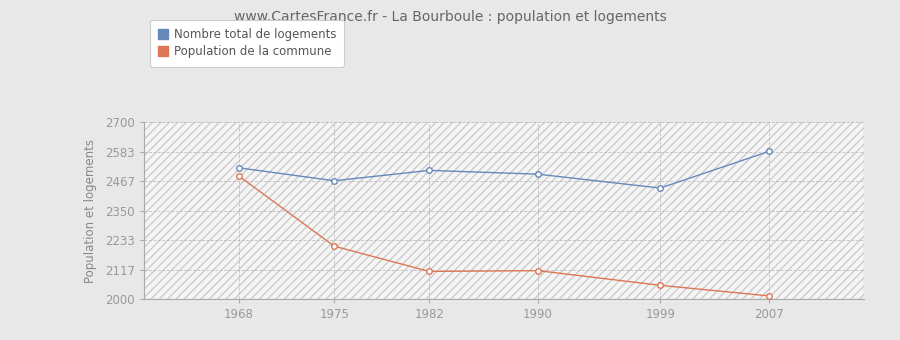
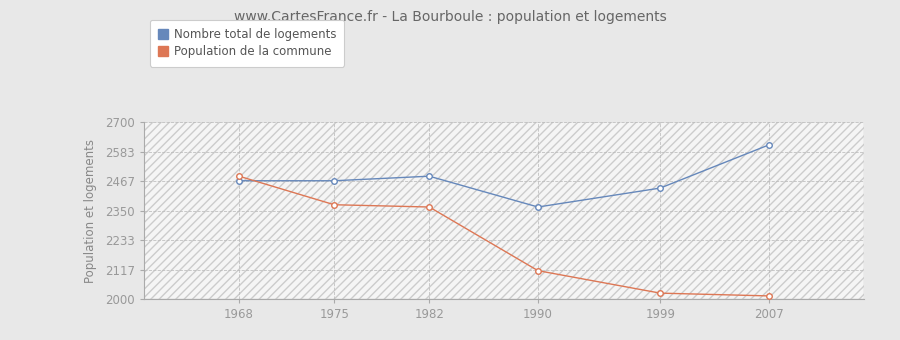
Nombre total de logements/1968: 2520 -> 2469
Population de la commune/1975: 2210 -> 2374
Nombre total de logements/1982: 2510 -> 2487
Population de la commune/1982: 2110 -> 2365
Nombre total de logements/1990: 2495 -> 2365
Population de la commune/1999: 2055 -> 2024
Nombre total de logements/2007: 2585 -> 2611
